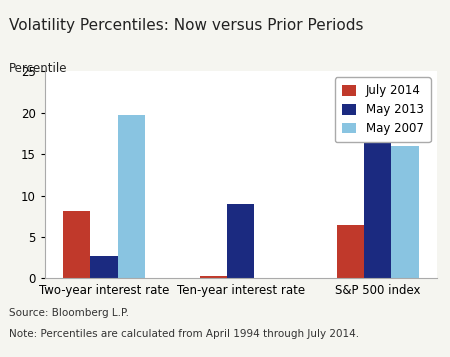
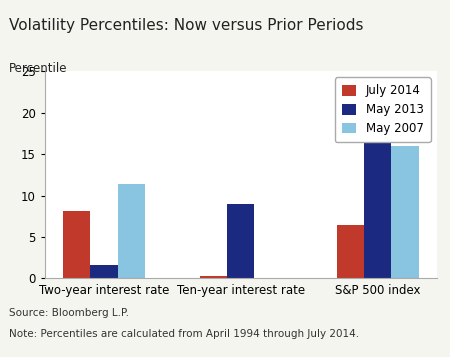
May 2013/Two-year interest rate: 2.7 -> 1.6
May 2007/Two-year interest rate: 19.7 -> 11.4
